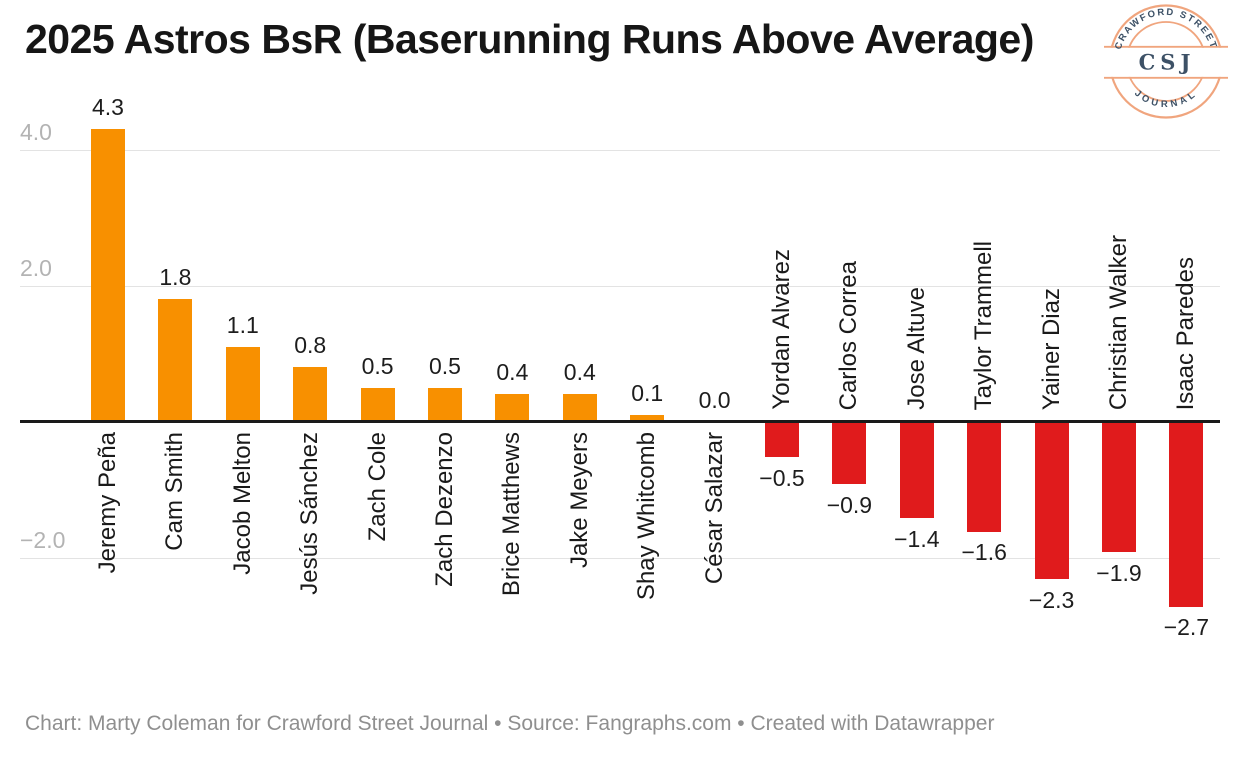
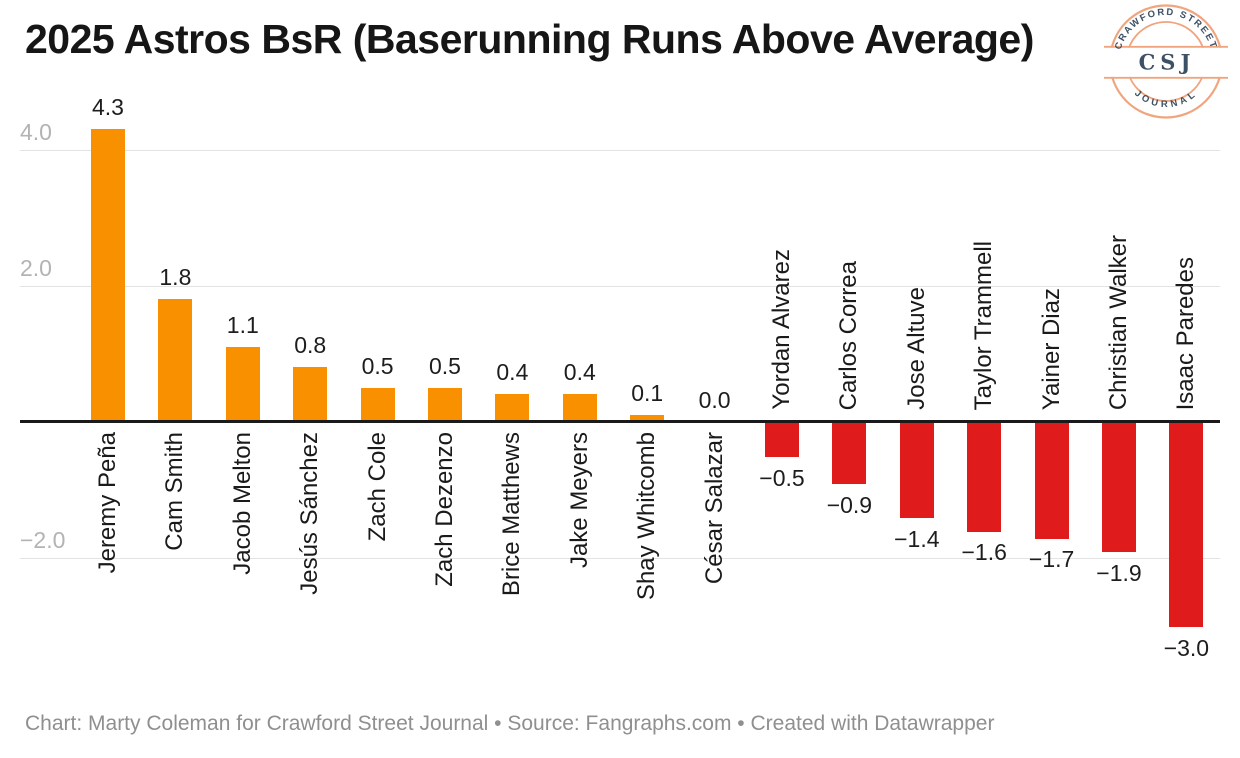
Yainer Diaz: −2.3 -> −1.7
Isaac Paredes: −2.7 -> −3.0
